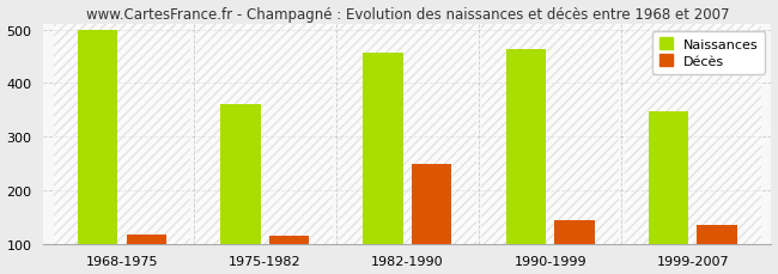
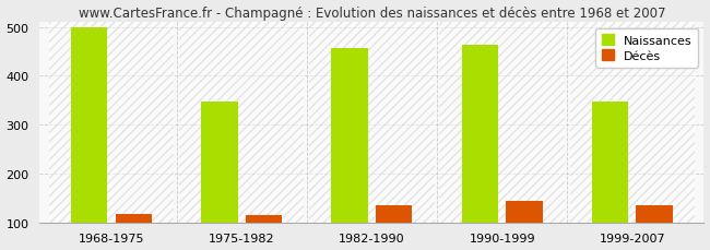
Naissances/1975-1982: 360 -> 347
Décès/1982-1990: 250 -> 136
